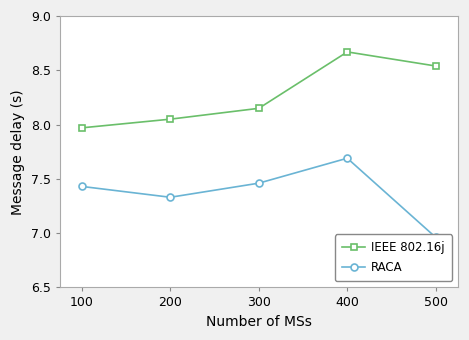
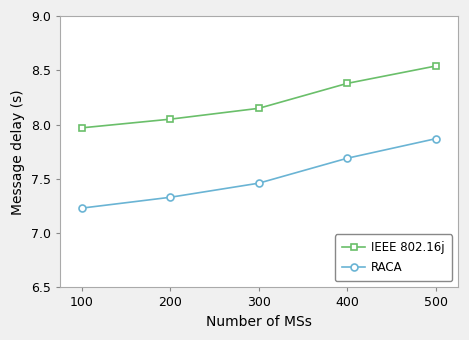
RACA/100: 7.43 -> 7.23
IEEE 802.16j/400: 8.67 -> 8.38
RACA/500: 6.96 -> 7.87
